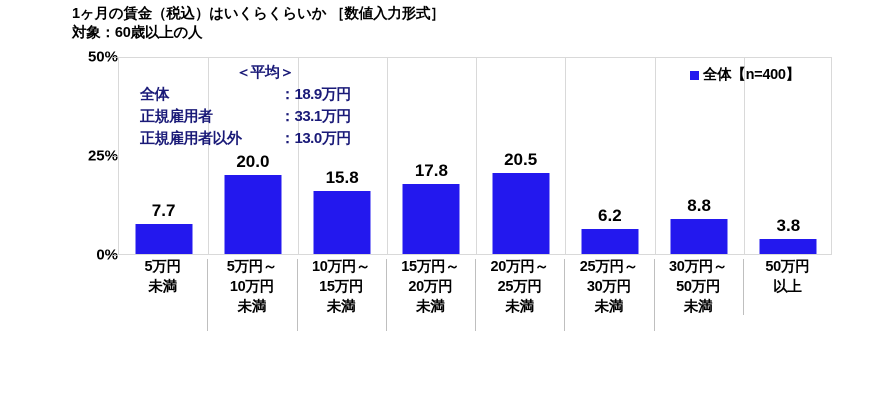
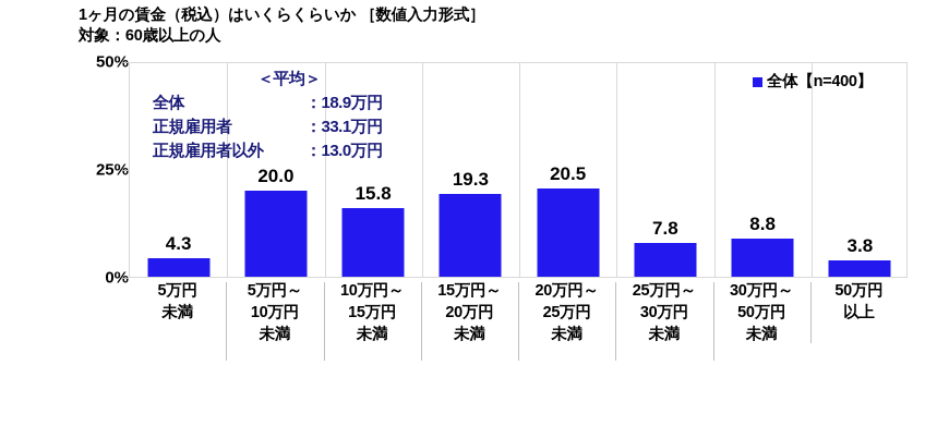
5万円未満: 7.7 -> 4.3
15万円～20万円未満: 17.8 -> 19.3
25万円～30万円未満: 6.2 -> 7.8
